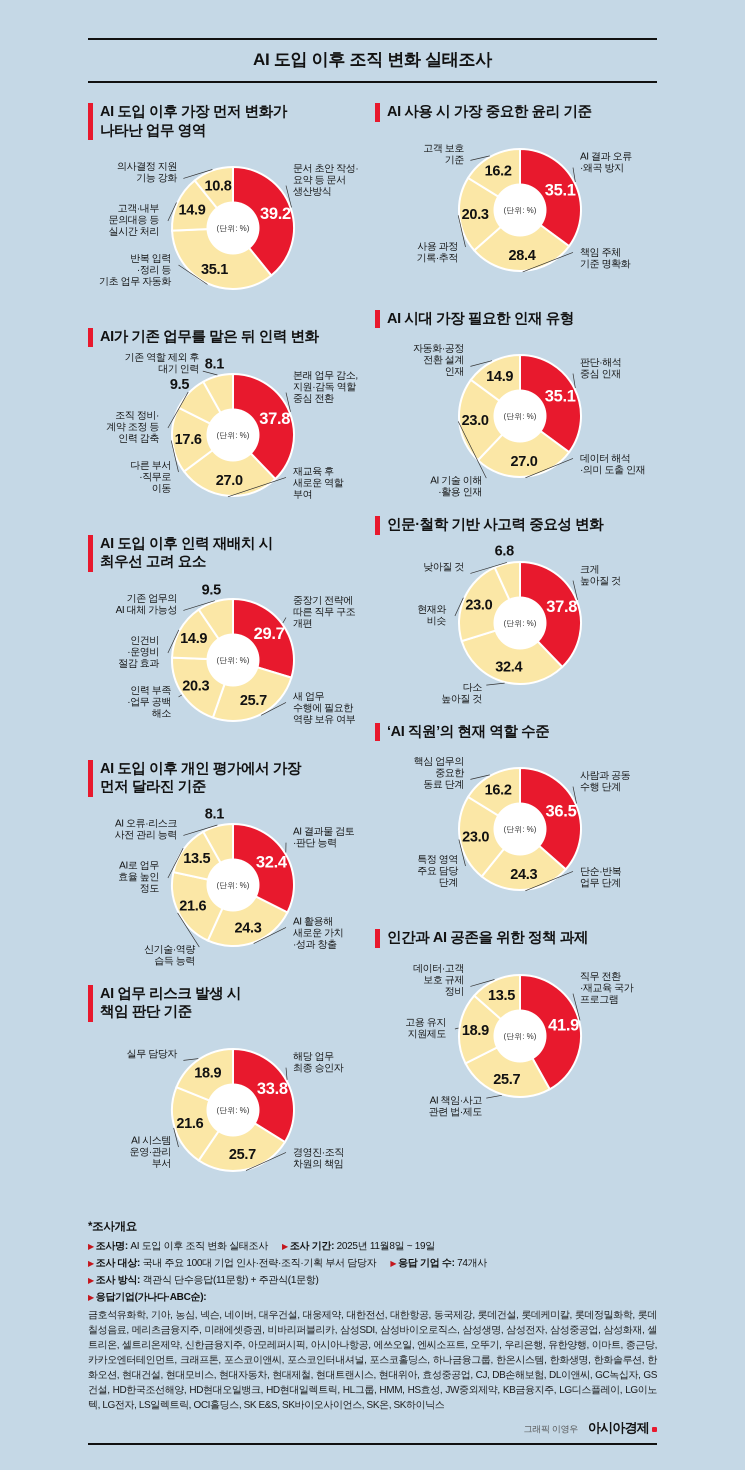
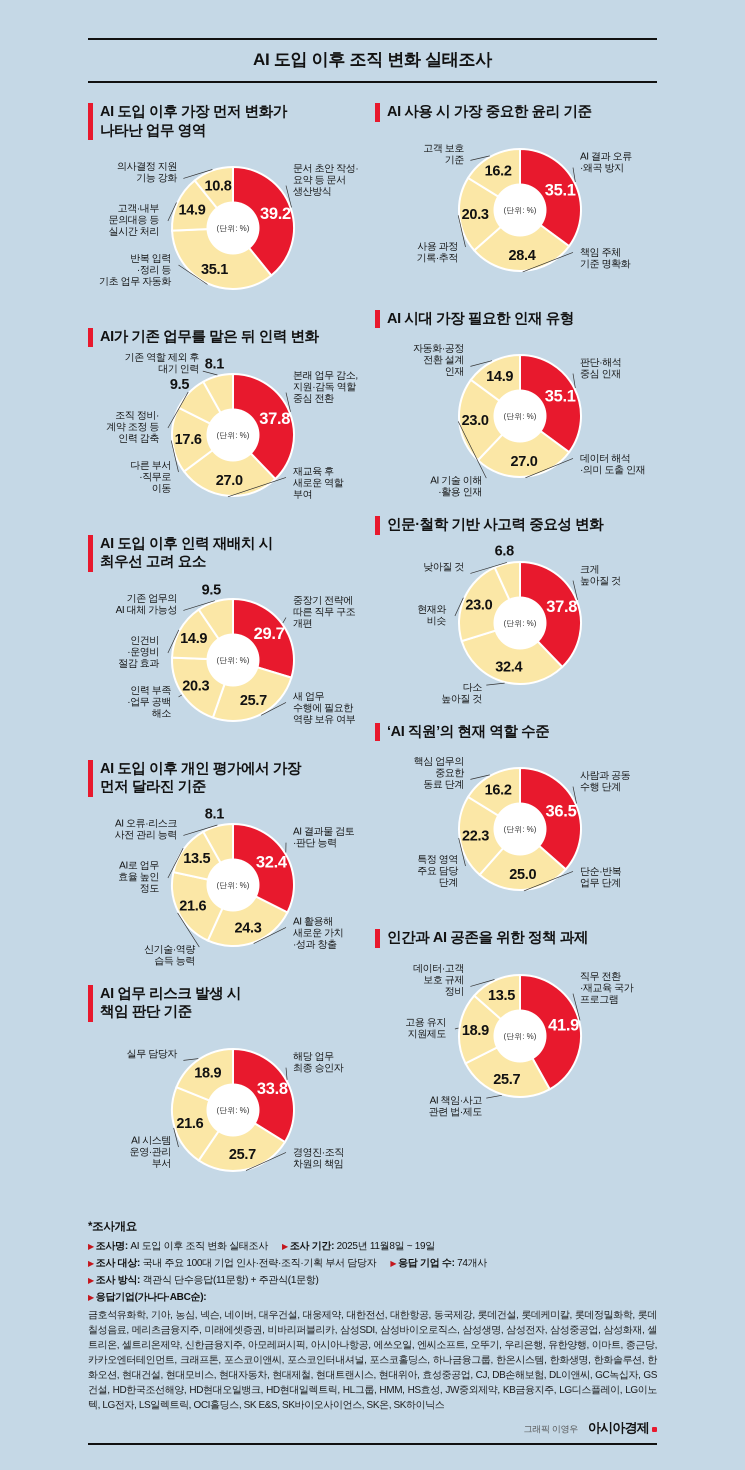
‘AI 직원’의 현재 역할 수준/단순·반복 업무 단계: 24.3 -> 25.0
‘AI 직원’의 현재 역할 수준/특정 영역 주요 담당 단계: 23.0 -> 22.3
